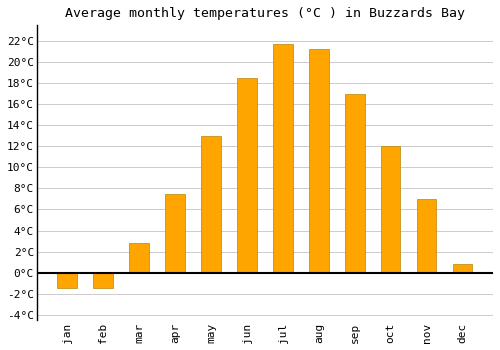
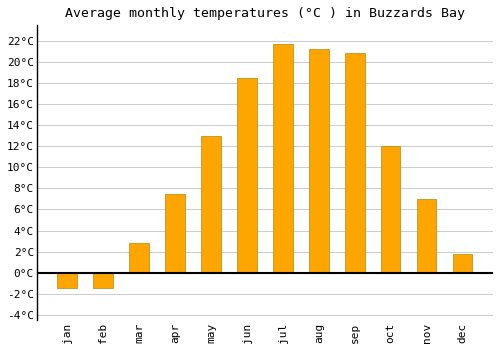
sep: 17.0°C -> 20.9°C
dec: 0.8°C -> 1.8°C
